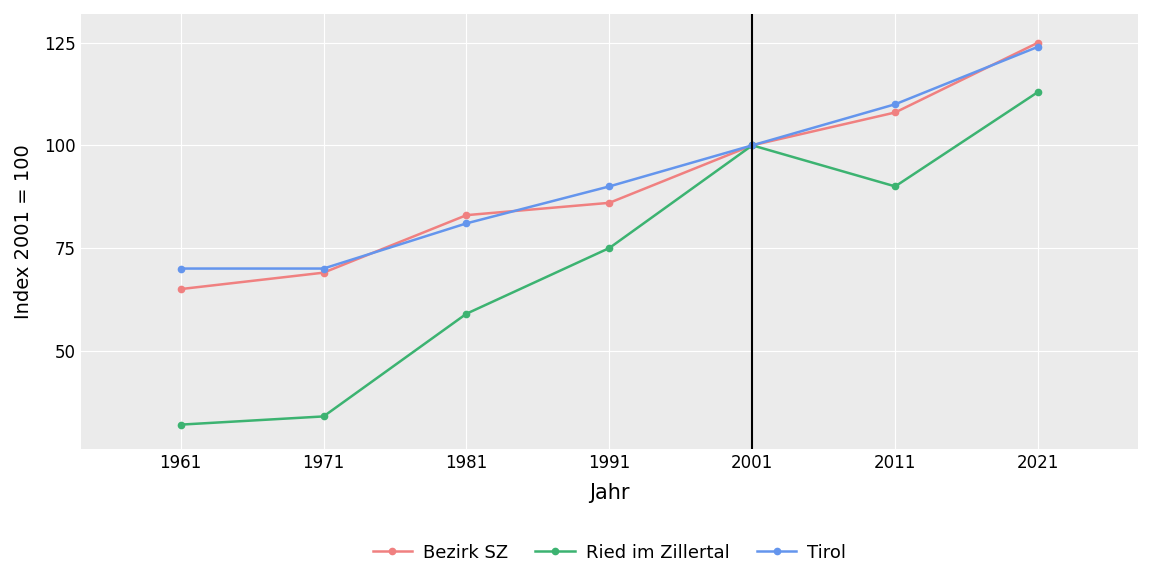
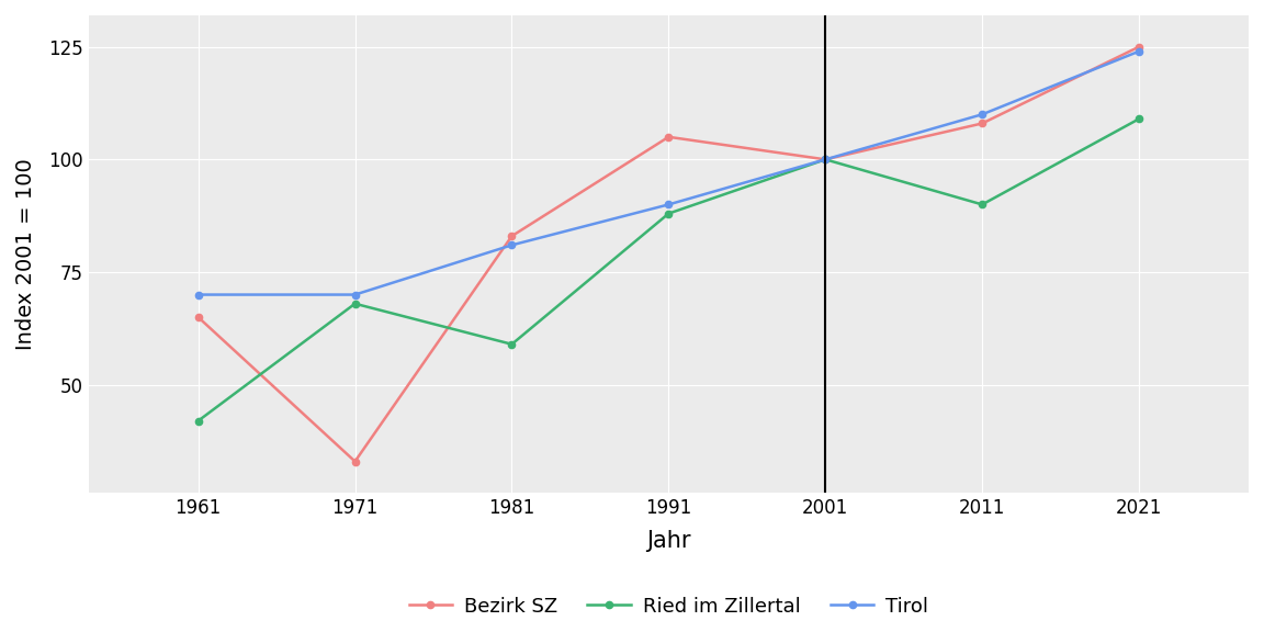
Ried im Zillertal/1961: 32 -> 42
Bezirk SZ/1971: 69 -> 33
Ried im Zillertal/1971: 34 -> 68
Bezirk SZ/1991: 86 -> 105
Ried im Zillertal/1991: 75 -> 88
Ried im Zillertal/2021: 113 -> 109
